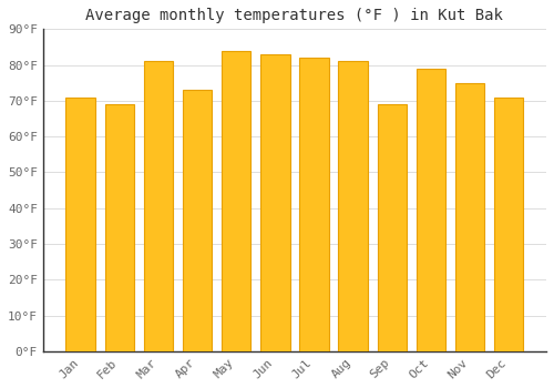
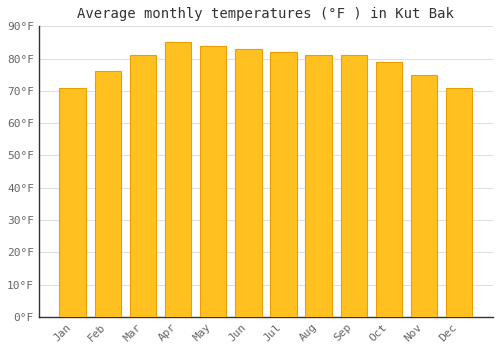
Feb: 69°F -> 76°F
Apr: 73°F -> 85°F
Sep: 69°F -> 81°F
